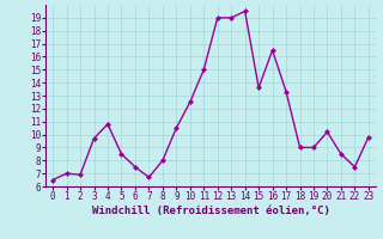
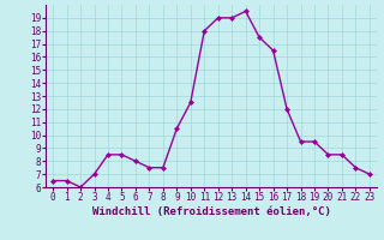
1: 7.0 -> 6.5
2: 6.9 -> 6.0
3: 9.7 -> 7.0
4: 10.8 -> 8.5
6: 7.5 -> 8.0
7: 6.7 -> 7.5
8: 8.0 -> 7.5
11: 15.0 -> 18.0
15: 13.6 -> 17.5
17: 13.3 -> 12.0
18: 9.0 -> 9.5
19: 9.0 -> 9.5
20: 10.2 -> 8.5
23: 9.8 -> 7.0
